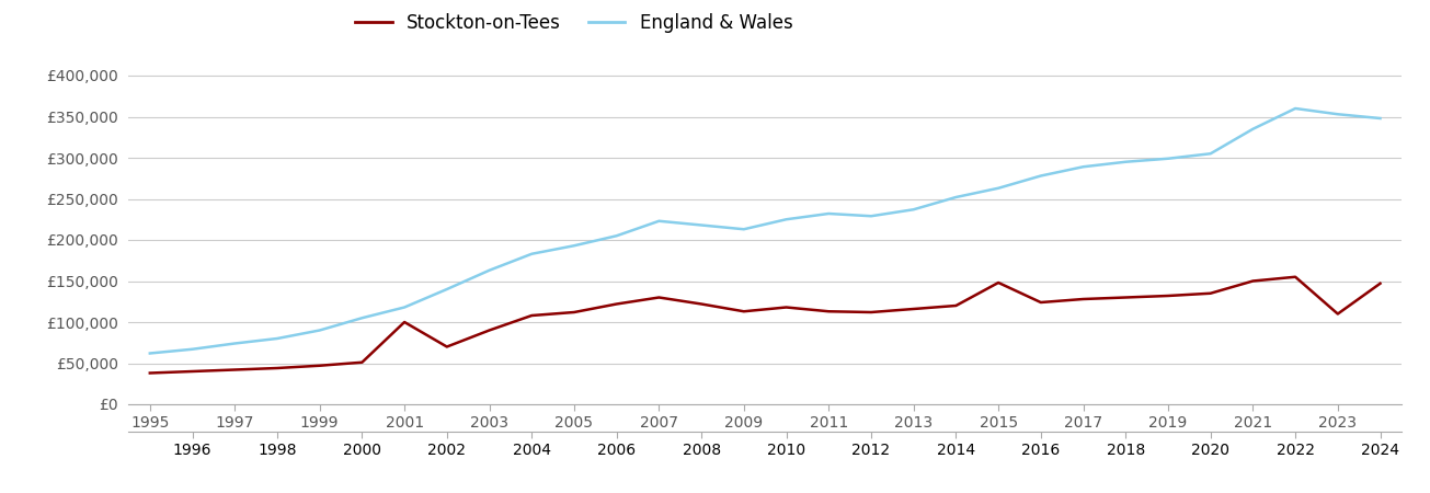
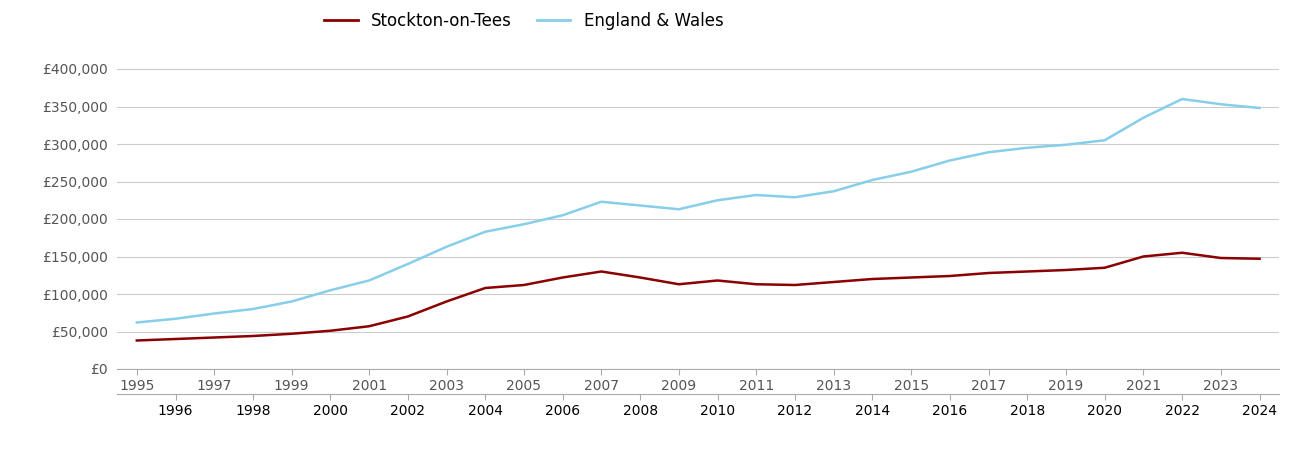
Stockton-on-Tees/2001: £100,000 -> £57,000
Stockton-on-Tees/2015: £148,000 -> £122,000
Stockton-on-Tees/2023: £110,000 -> £148,000
